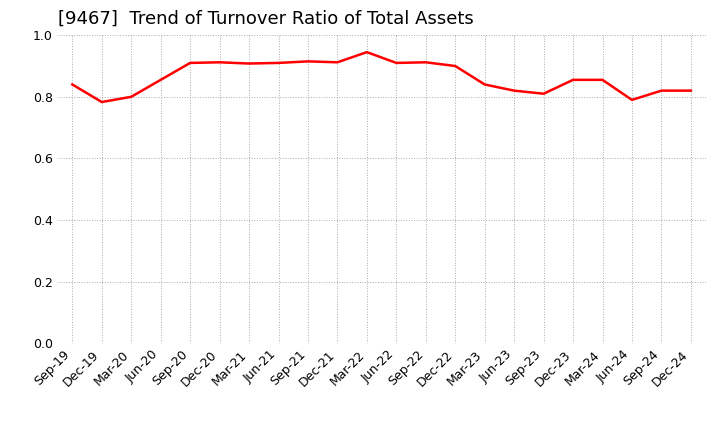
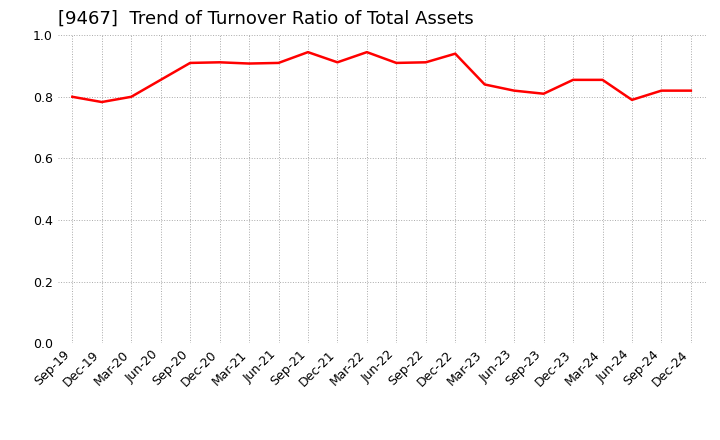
Sep-19: 0.840 -> 0.800
Sep-21: 0.915 -> 0.945
Dec-22: 0.900 -> 0.940
